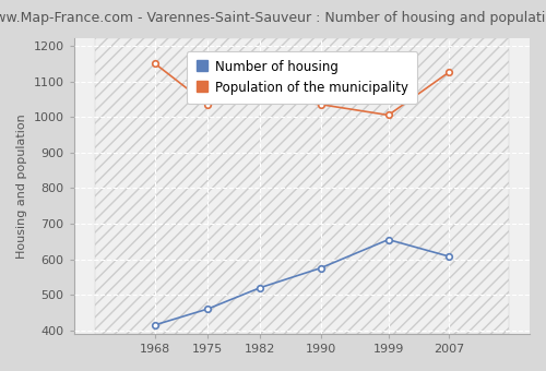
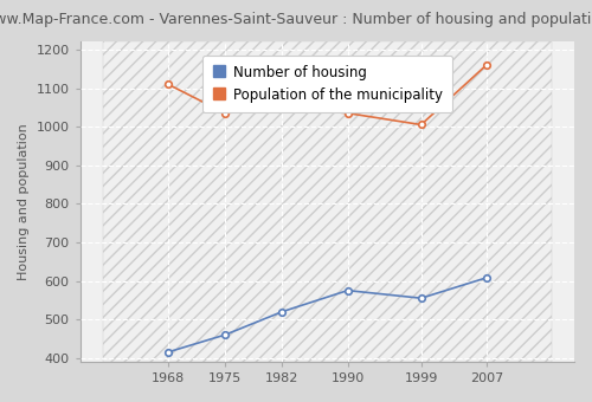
Population of the municipality/1968: 1150 -> 1110
Number of housing/1999: 655 -> 555
Population of the municipality/2007: 1125 -> 1160
